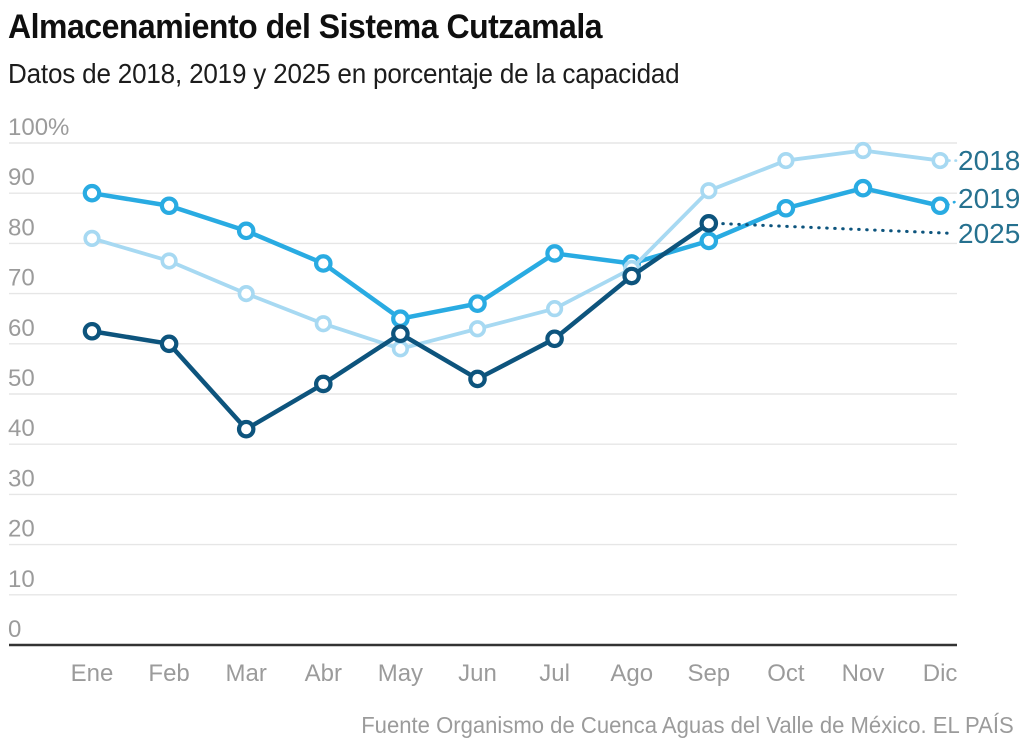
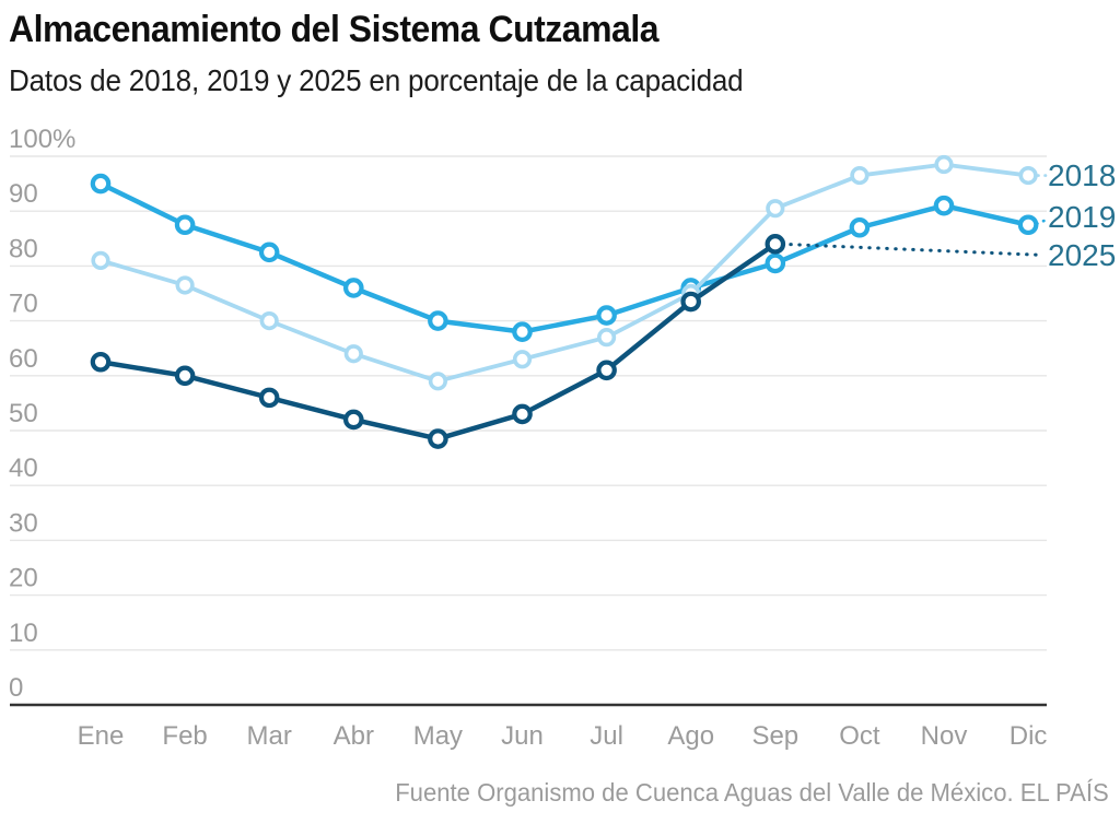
2019/Ene: 90% -> 95%
2025/Mar: 43% -> 56%
2019/May: 65% -> 70%
2025/May: 62% -> 48%
2019/Jul: 78% -> 71%
